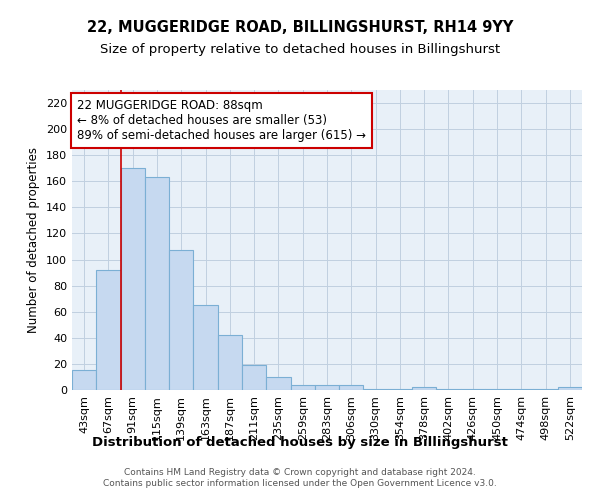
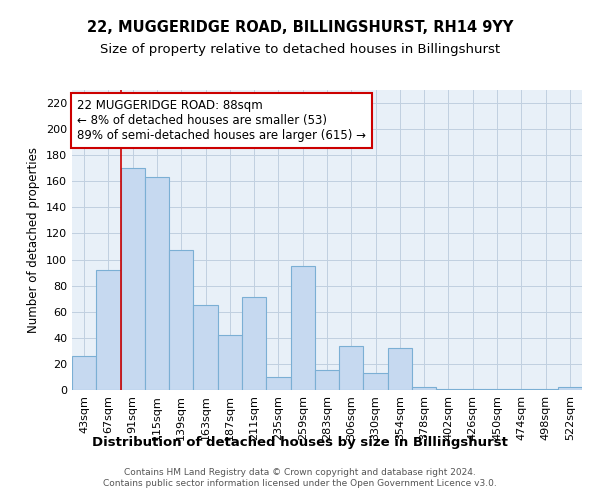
43sqm: 15 -> 26
211sqm: 19 -> 71
259sqm: 4 -> 95
283sqm: 4 -> 15
306sqm: 4 -> 34
330sqm: 1 -> 13
354sqm: 1 -> 32
